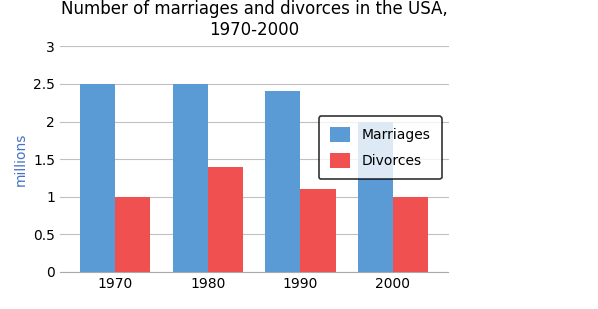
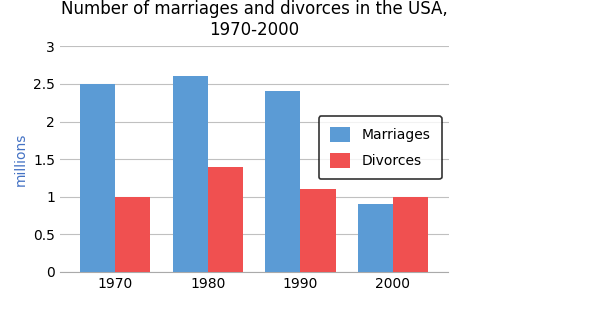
Marriages/1980: 2.5 -> 2.6
Marriages/2000: 2.0 -> 0.9
